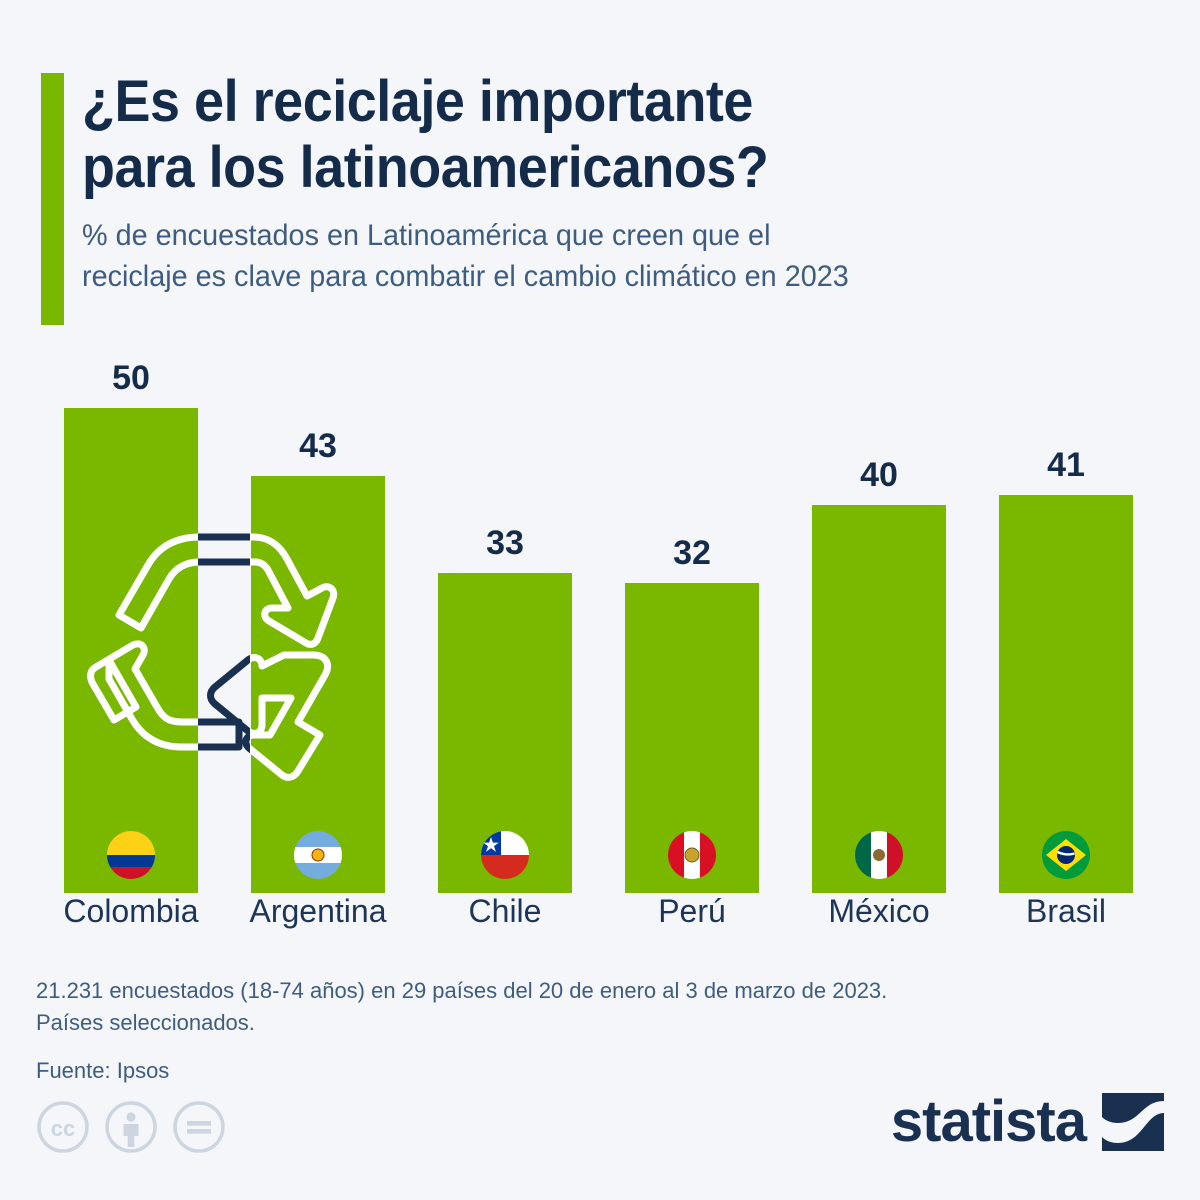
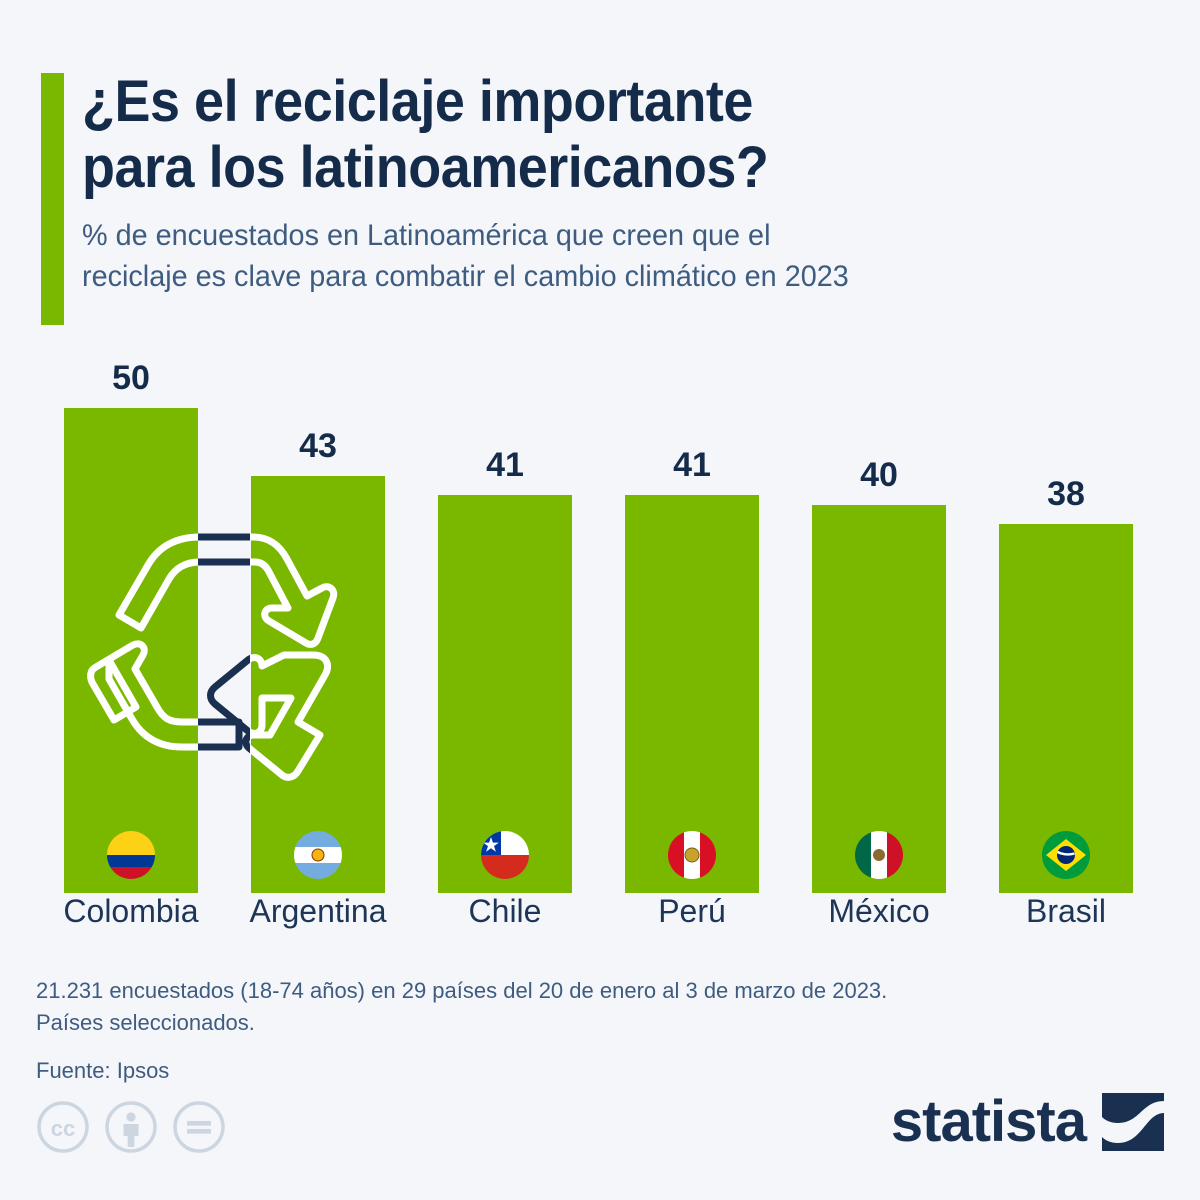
Chile: 33 -> 41
Perú: 32 -> 41
Brasil: 41 -> 38
